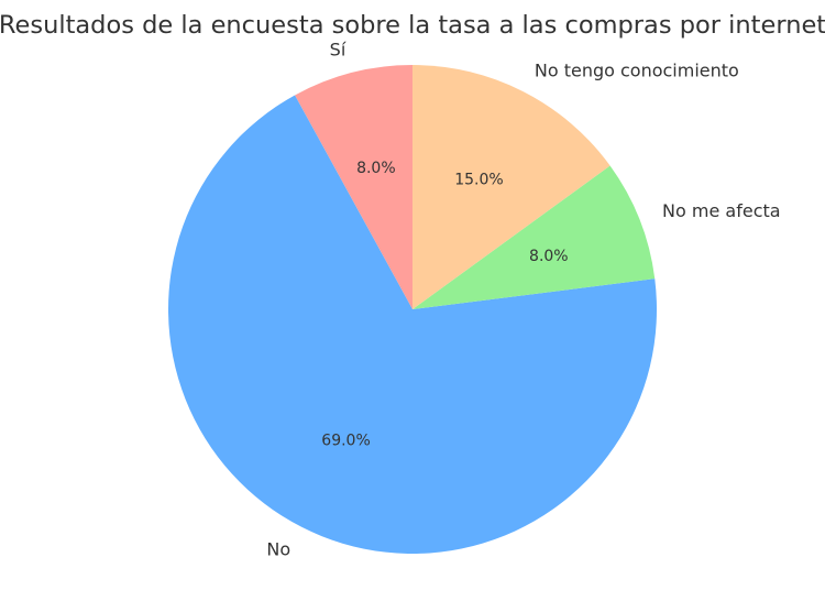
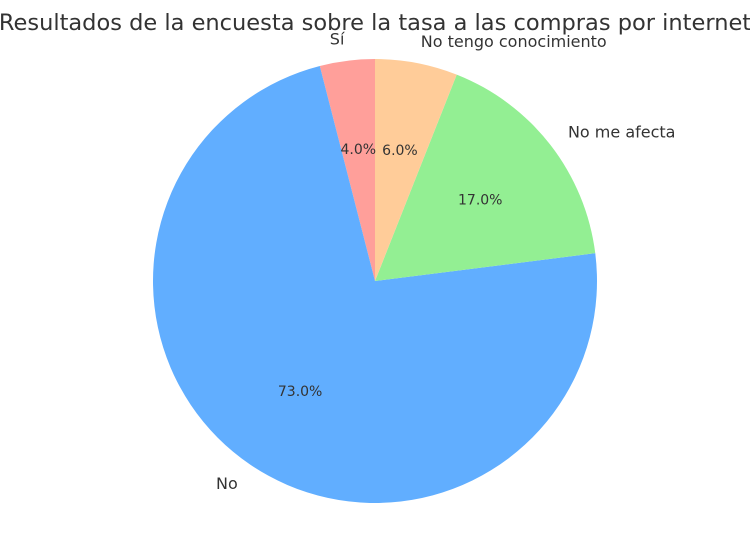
Sí: 8.0% -> 4.0%
No: 69.0% -> 73.0%
No me afecta: 8.0% -> 17.0%
No tengo conocimiento: 15.0% -> 6.0%
